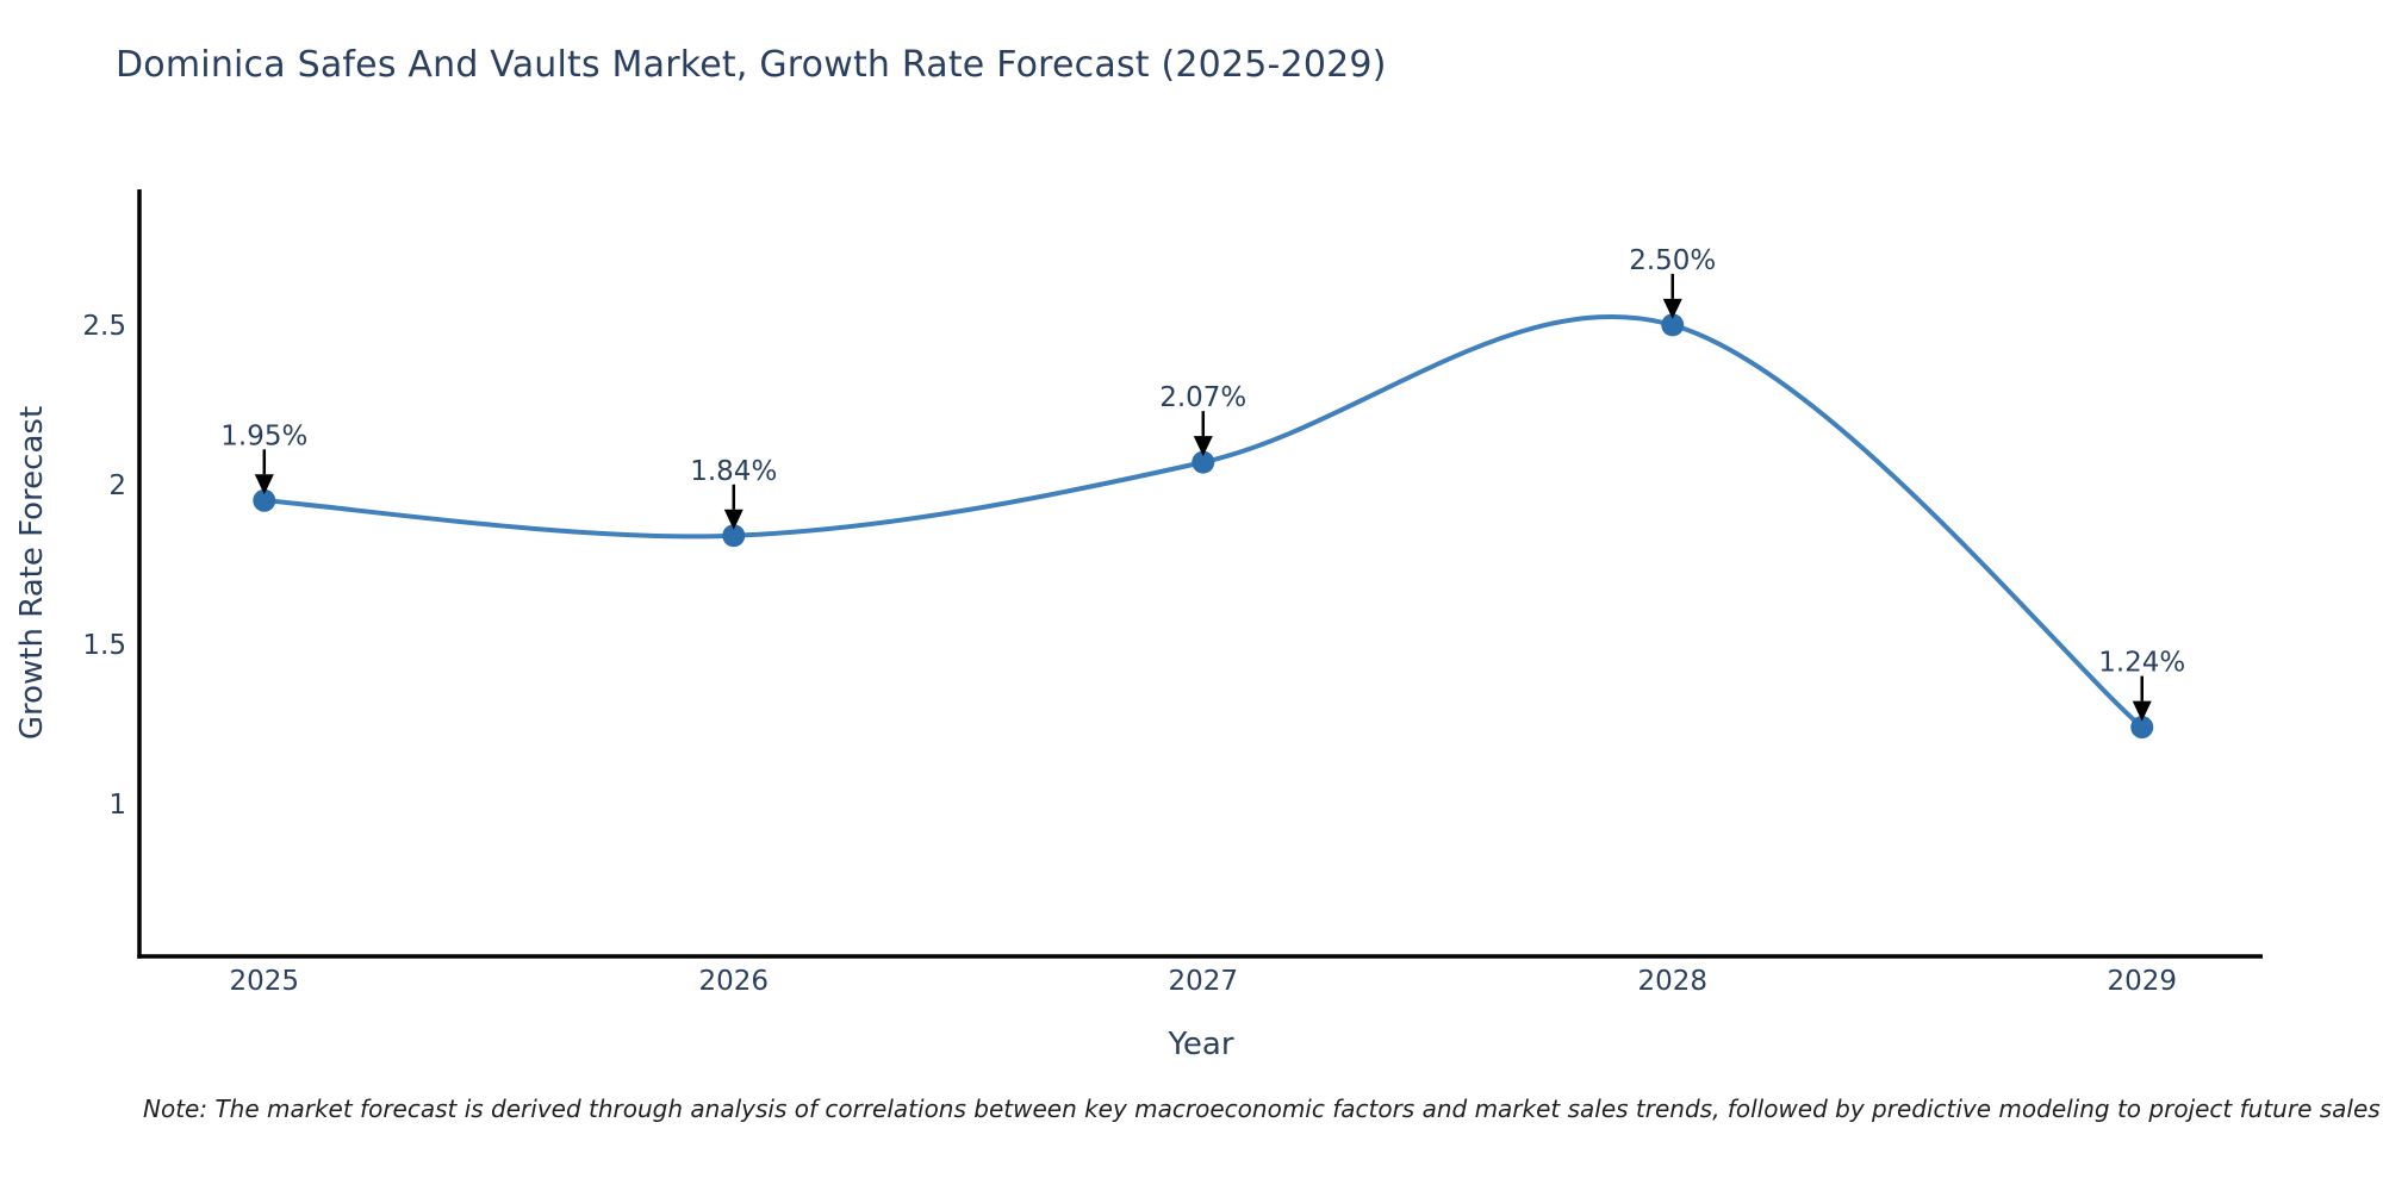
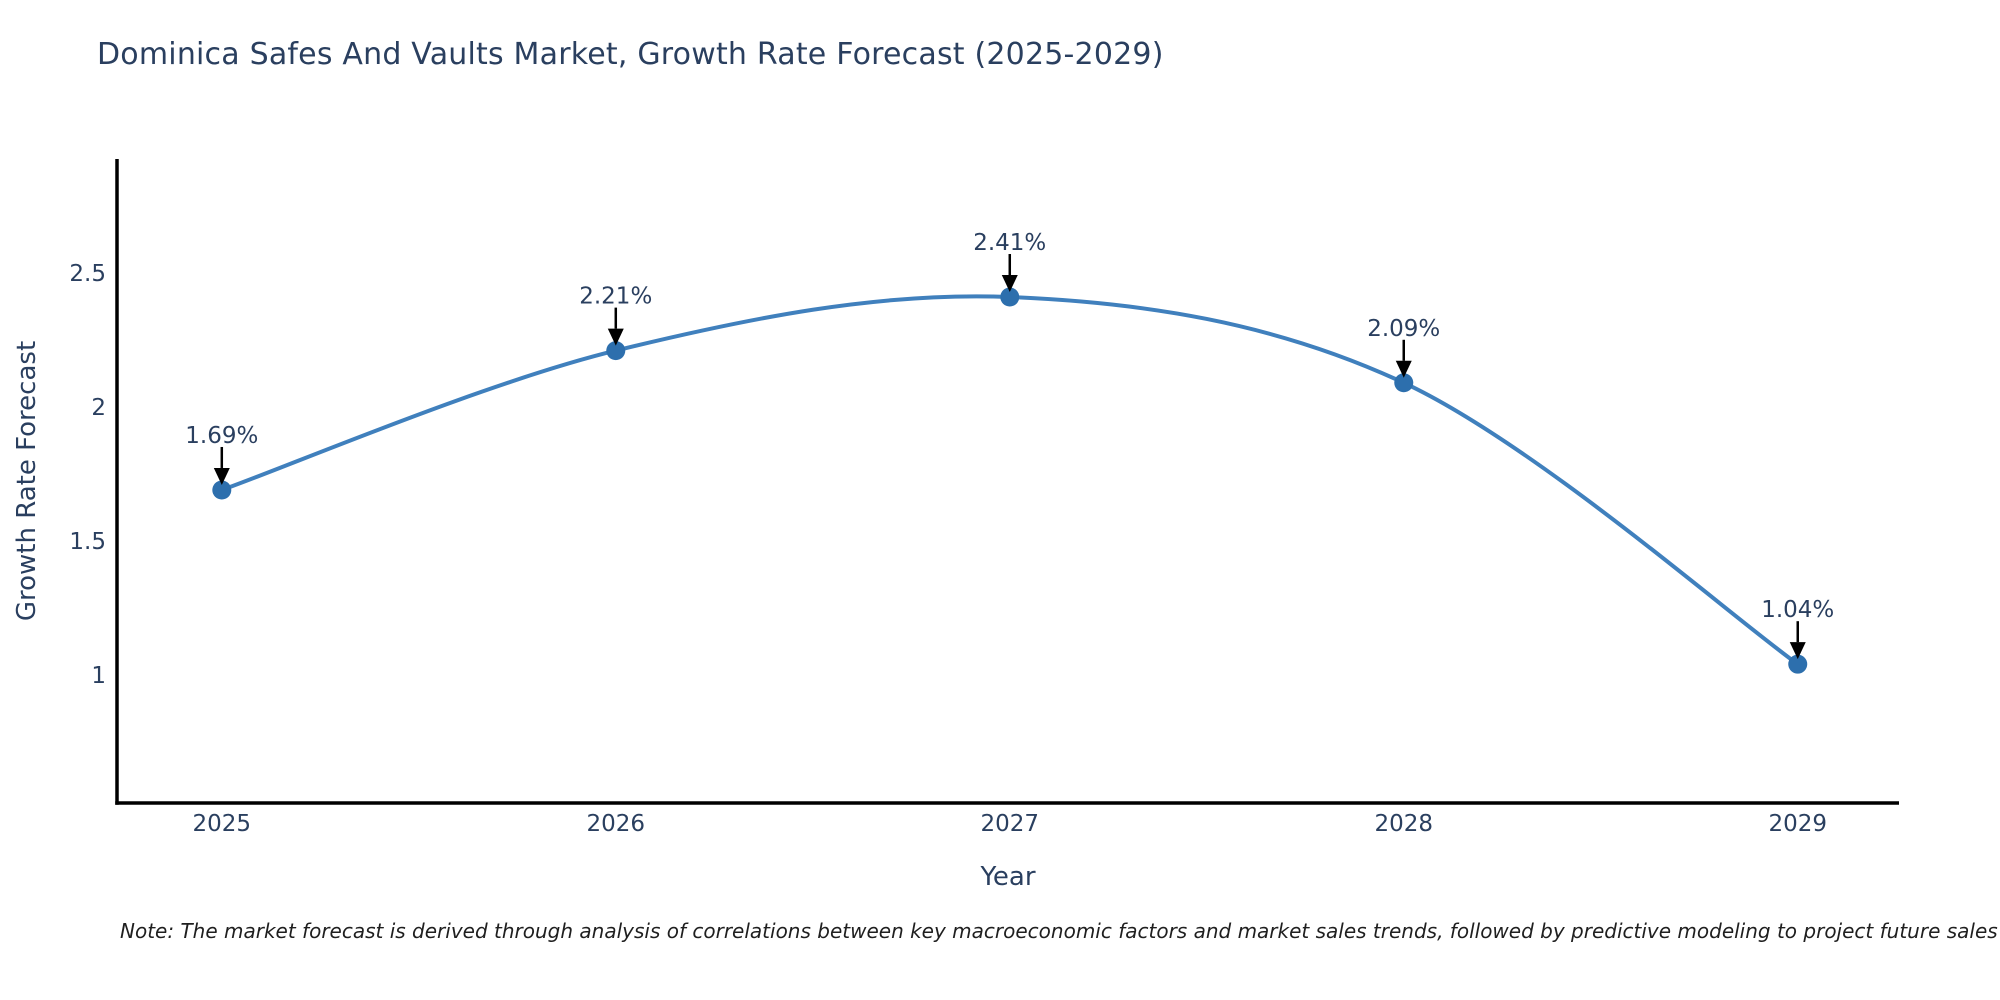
2025: 1.95% -> 1.69%
2026: 1.84% -> 2.21%
2027: 2.07% -> 2.41%
2028: 2.50% -> 2.09%
2029: 1.24% -> 1.04%
